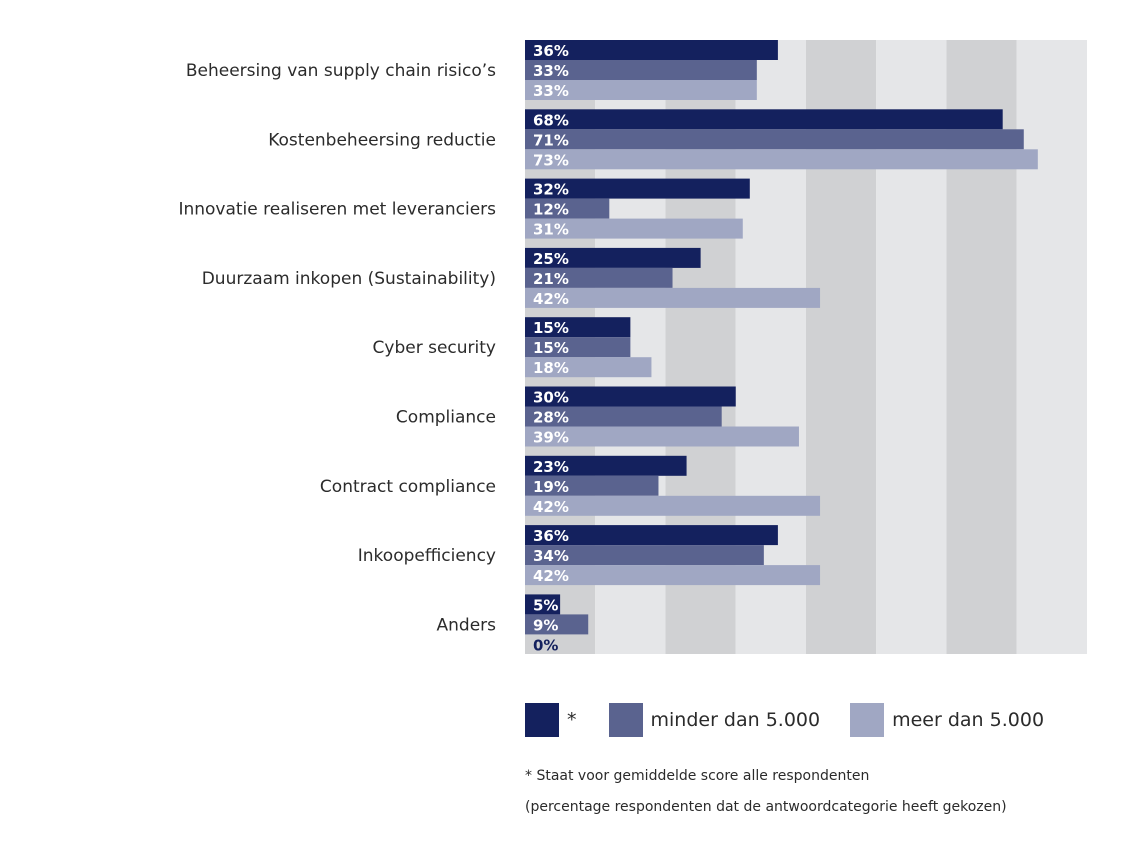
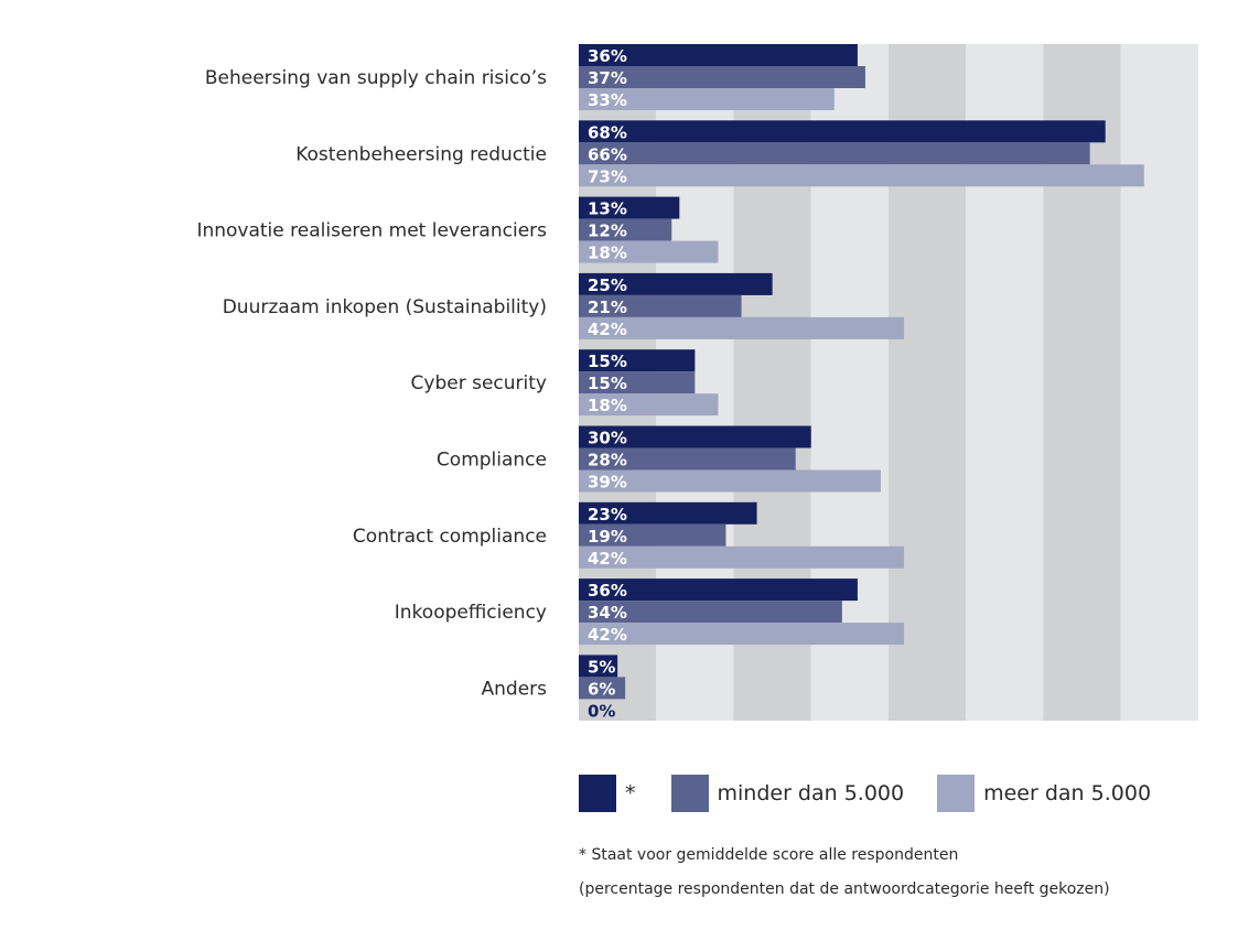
minder dan 5.000/Beheersing van supply chain risico’s: 33% -> 37%
minder dan 5.000/Kostenbeheersing reductie: 71% -> 66%
*/Innovatie realiseren met leveranciers: 32% -> 13%
meer dan 5.000/Innovatie realiseren met leveranciers: 31% -> 18%
minder dan 5.000/Anders: 9% -> 6%
